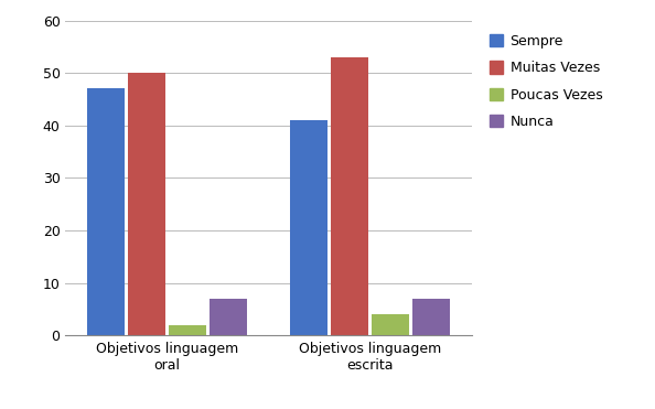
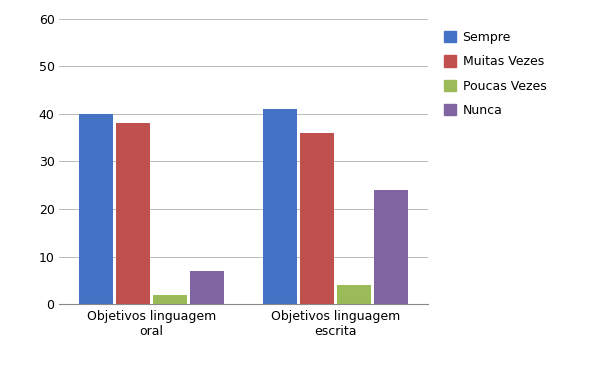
Sempre/Objetivos linguagem oral: 47 -> 40
Muitas Vezes/Objetivos linguagem oral: 50 -> 38
Muitas Vezes/Objetivos linguagem escrita: 53 -> 36
Nunca/Objetivos linguagem escrita: 7 -> 24
